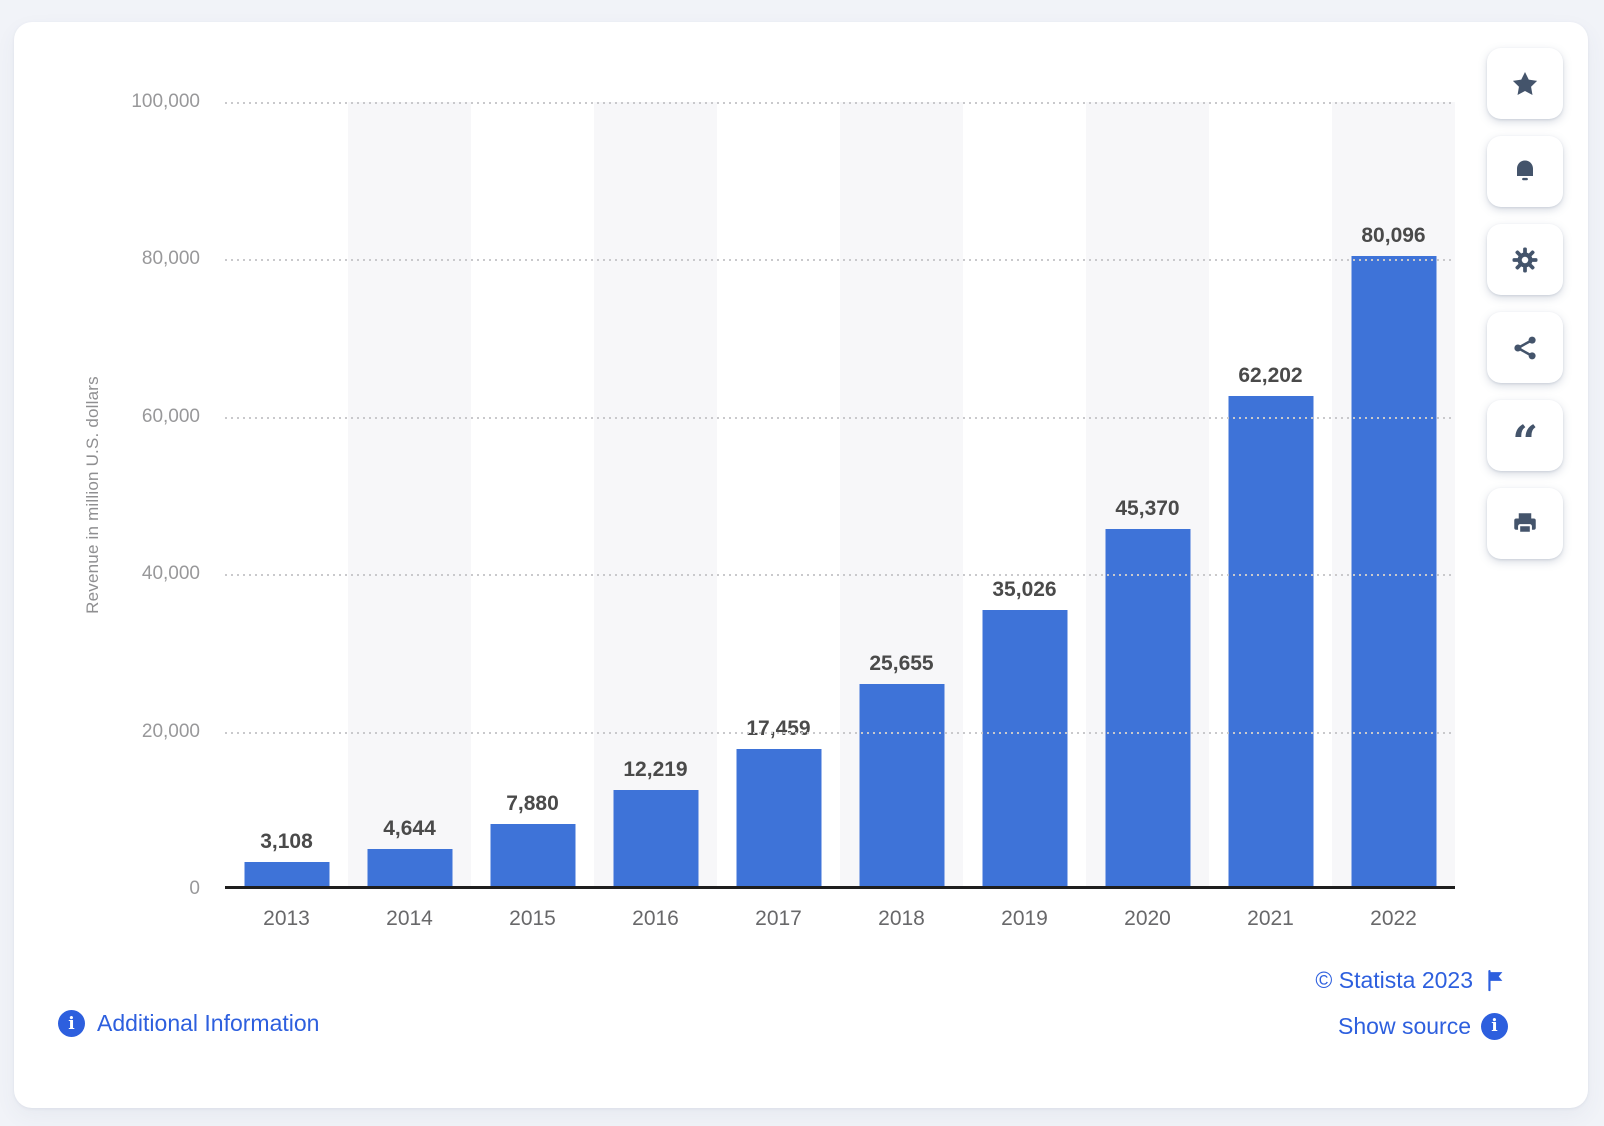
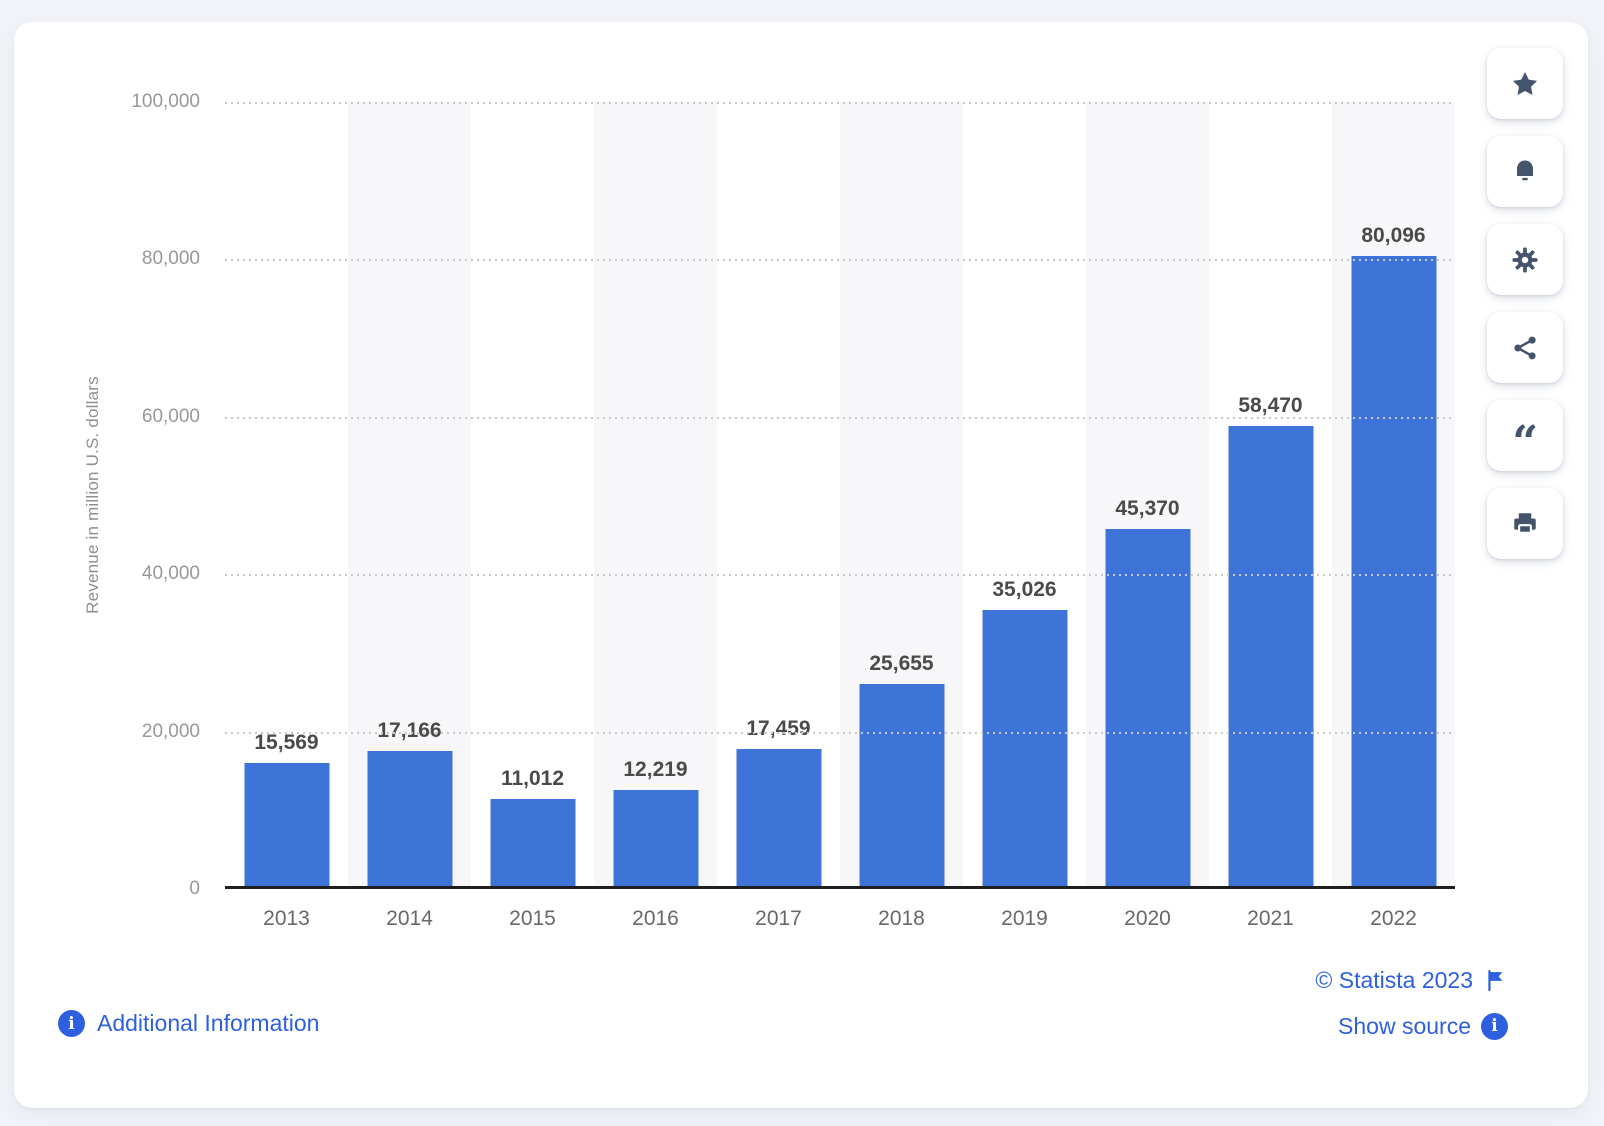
2013: 3,108 -> 15,569
2014: 4,644 -> 17,166
2015: 7,880 -> 11,012
2021: 62,202 -> 58,470
